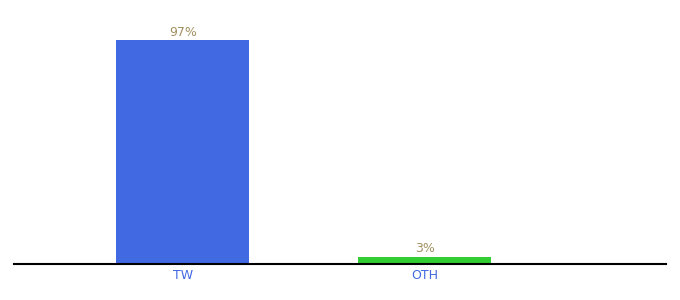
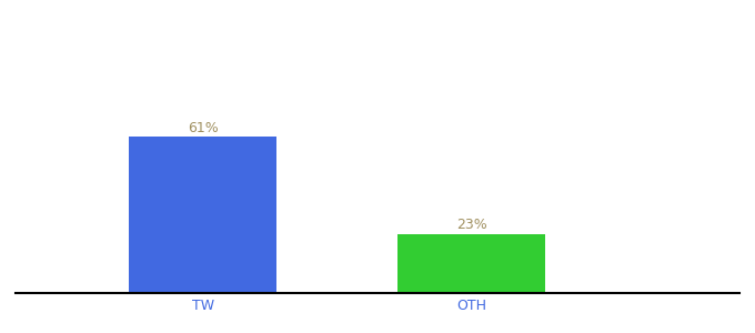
TW: 97% -> 61%
OTH: 3% -> 23%
